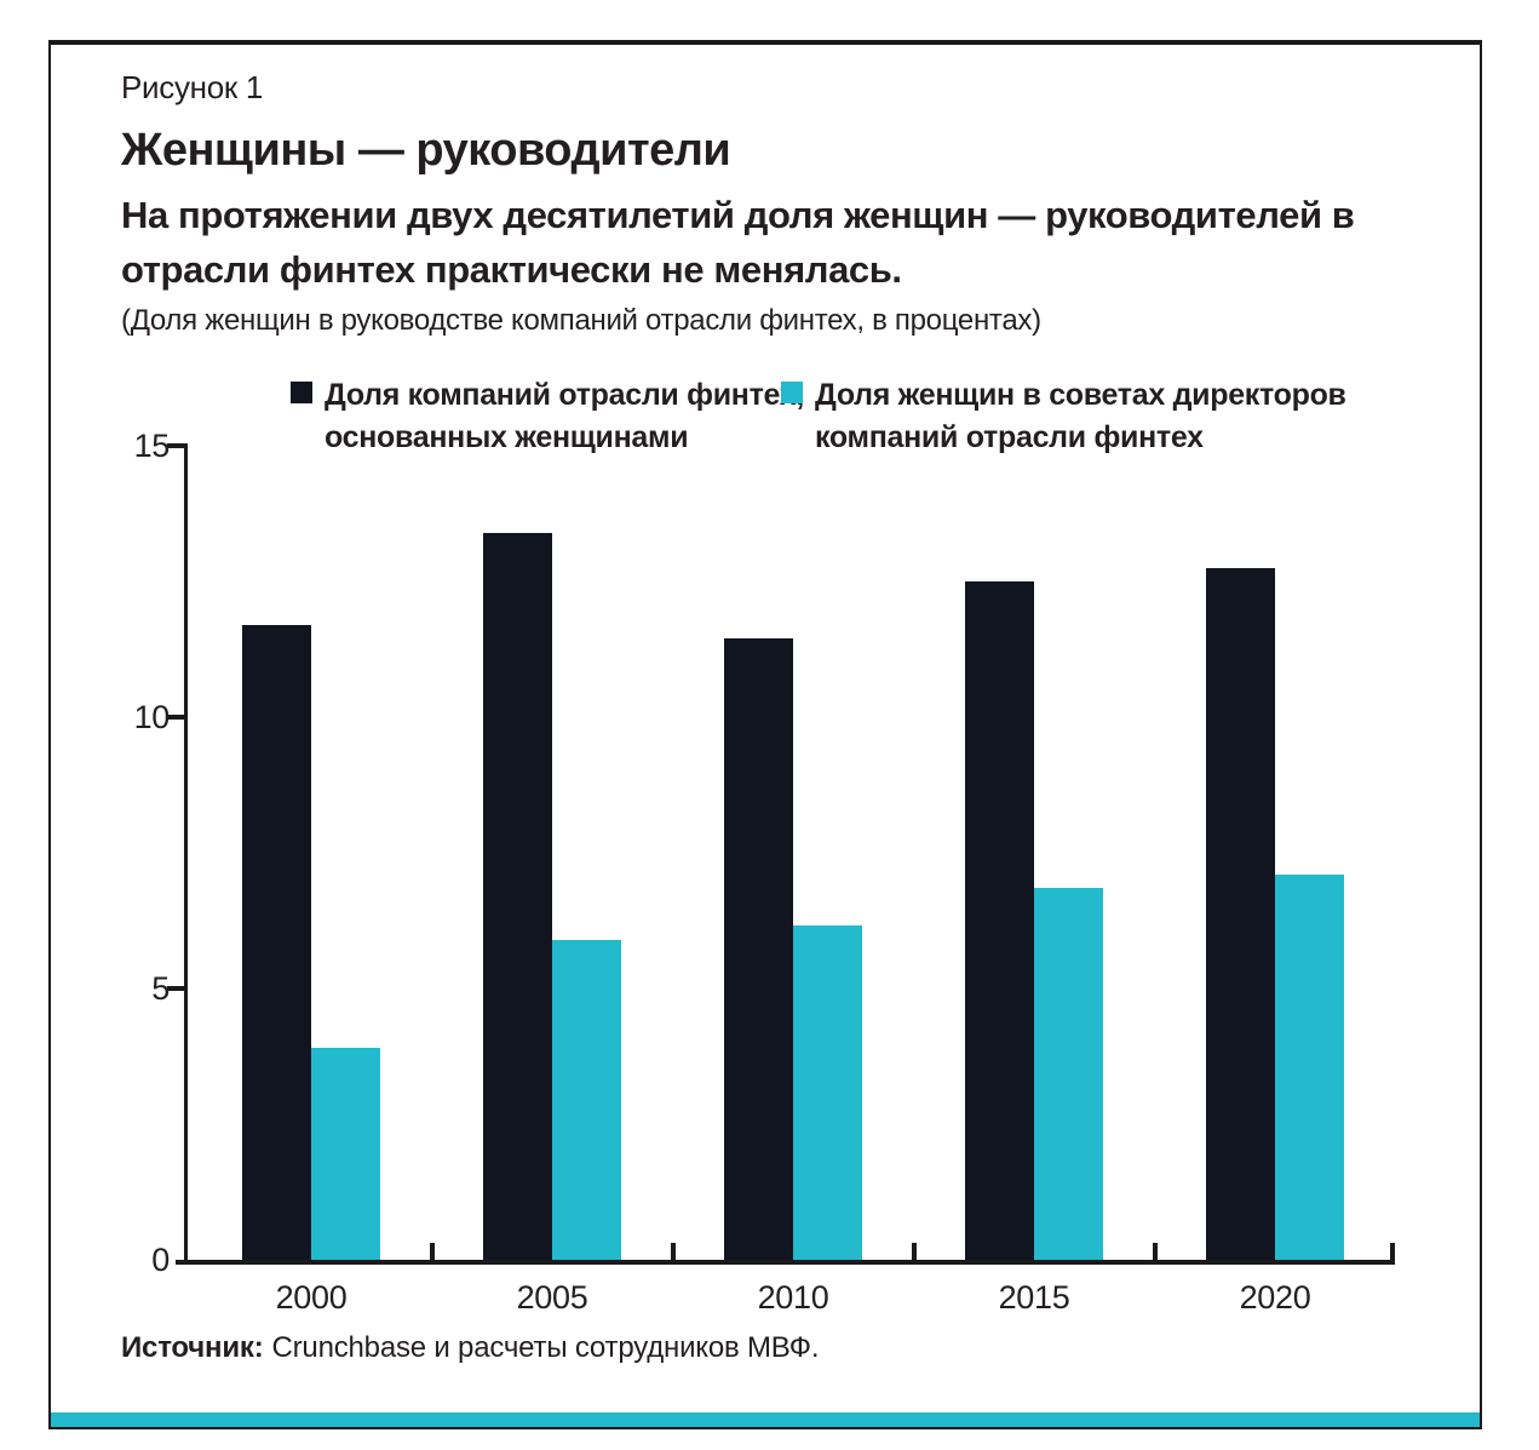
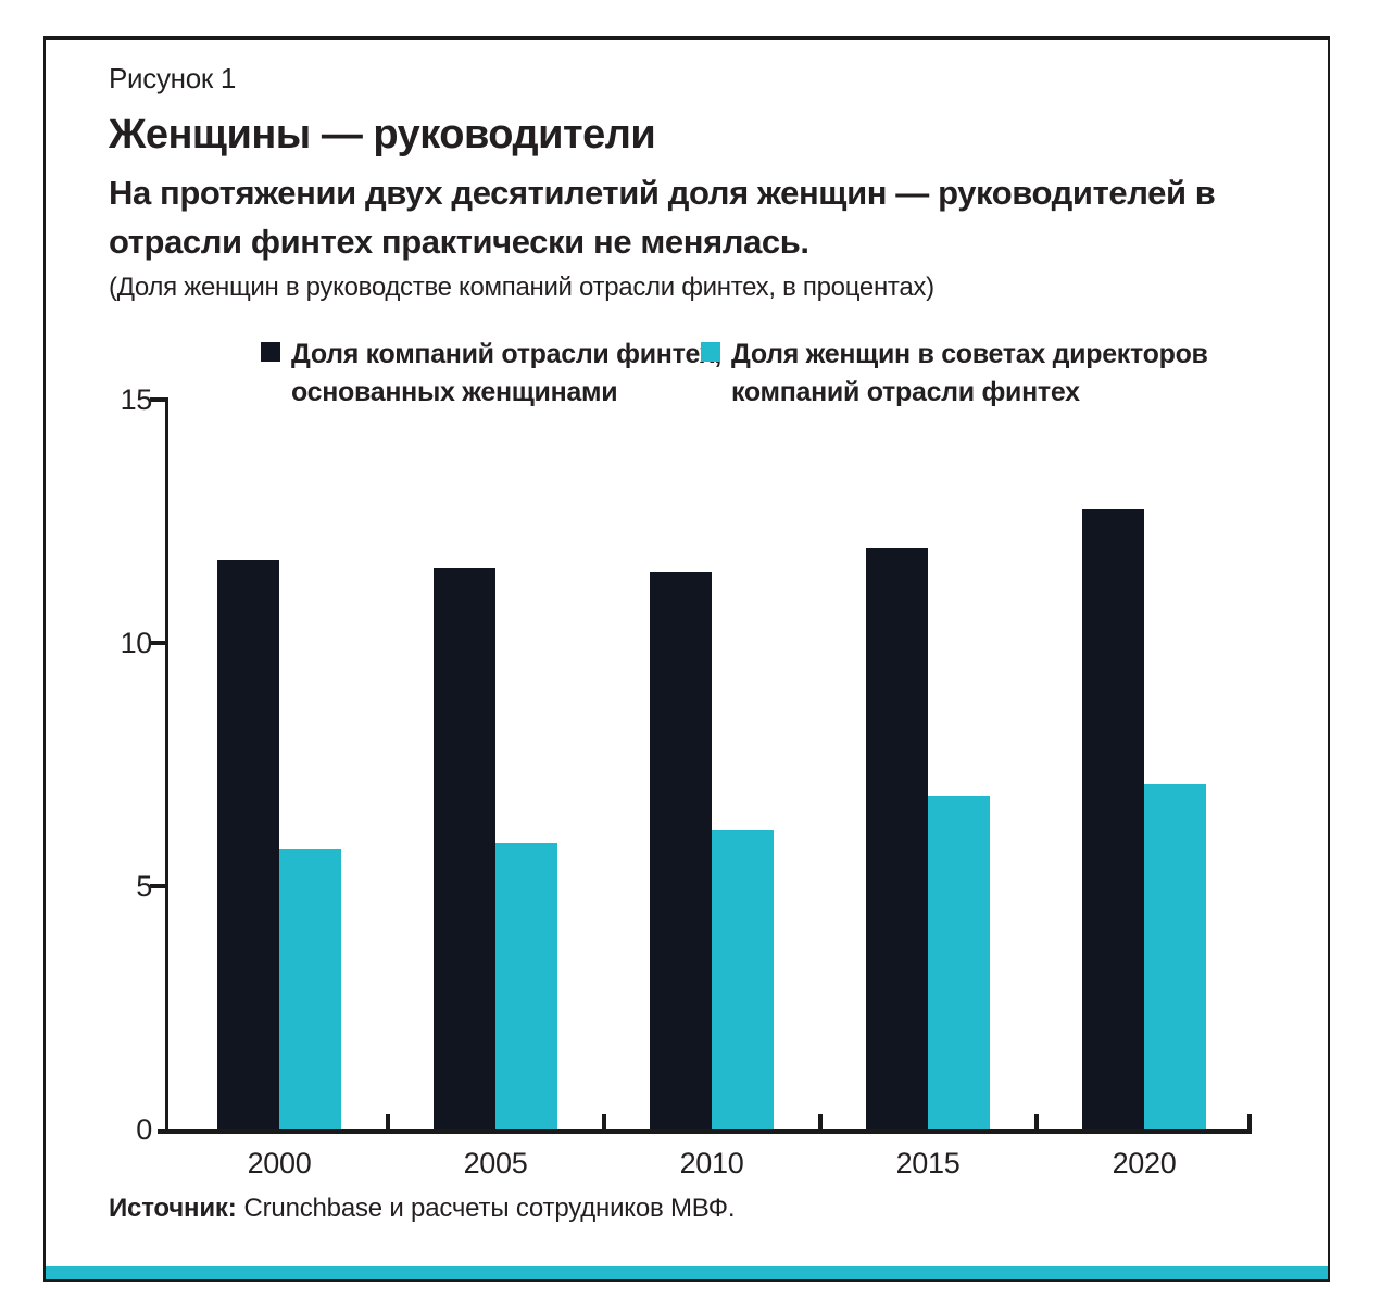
Доля женщин в советах директоров компаний отрасли финтех/2000: 3.9 -> 5.8
Доля компаний отрасли финтех, основанных женщинами/2005: 13.4 -> 11.6
Доля компаний отрасли финтех, основанных женщинами/2015: 12.5 -> 11.9
